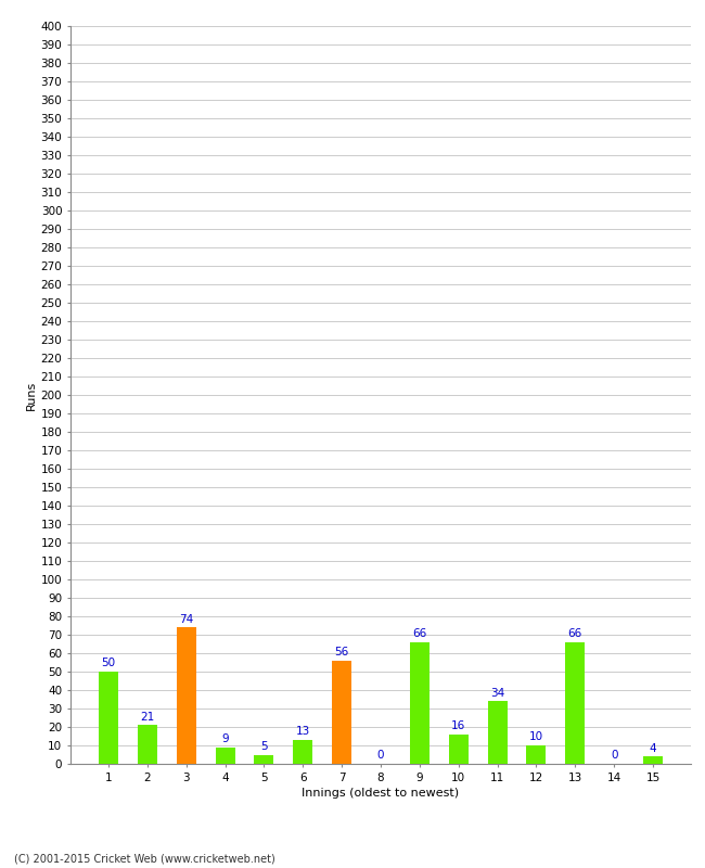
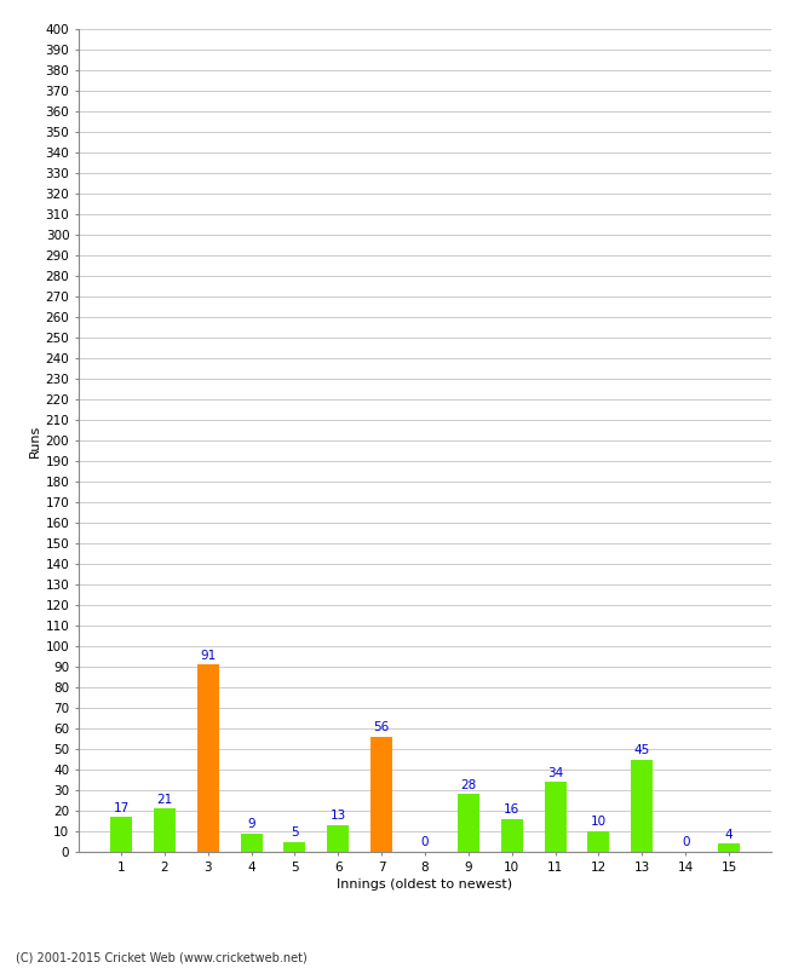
1: 50 -> 17
3: 74 -> 91
9: 66 -> 28
13: 66 -> 45
